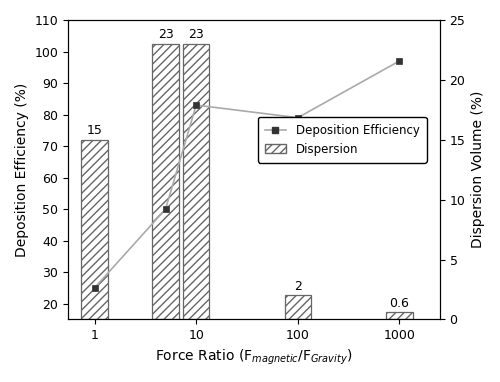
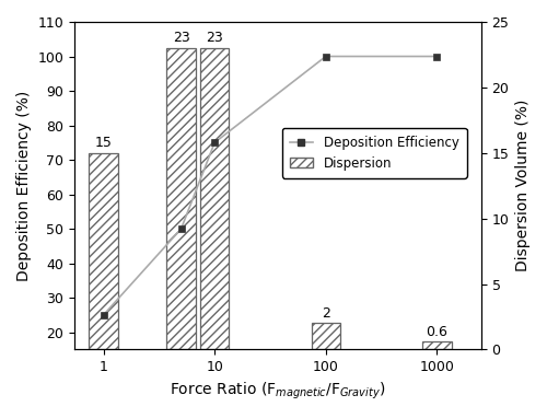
10: 83 -> 75
100: 79 -> 100
1000: 97 -> 100
